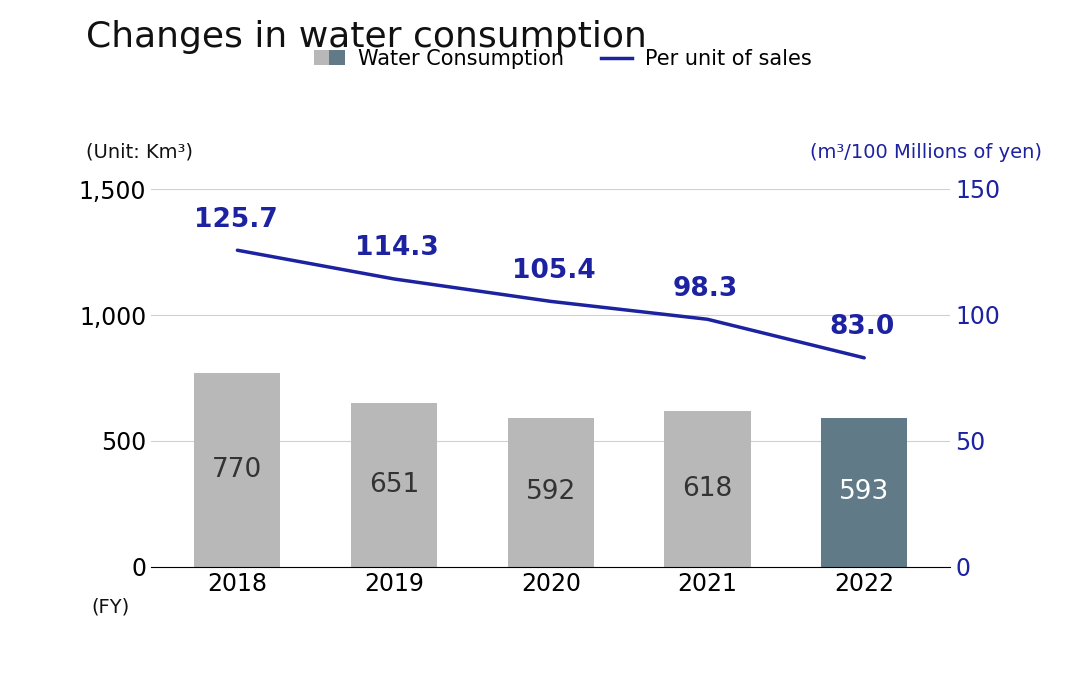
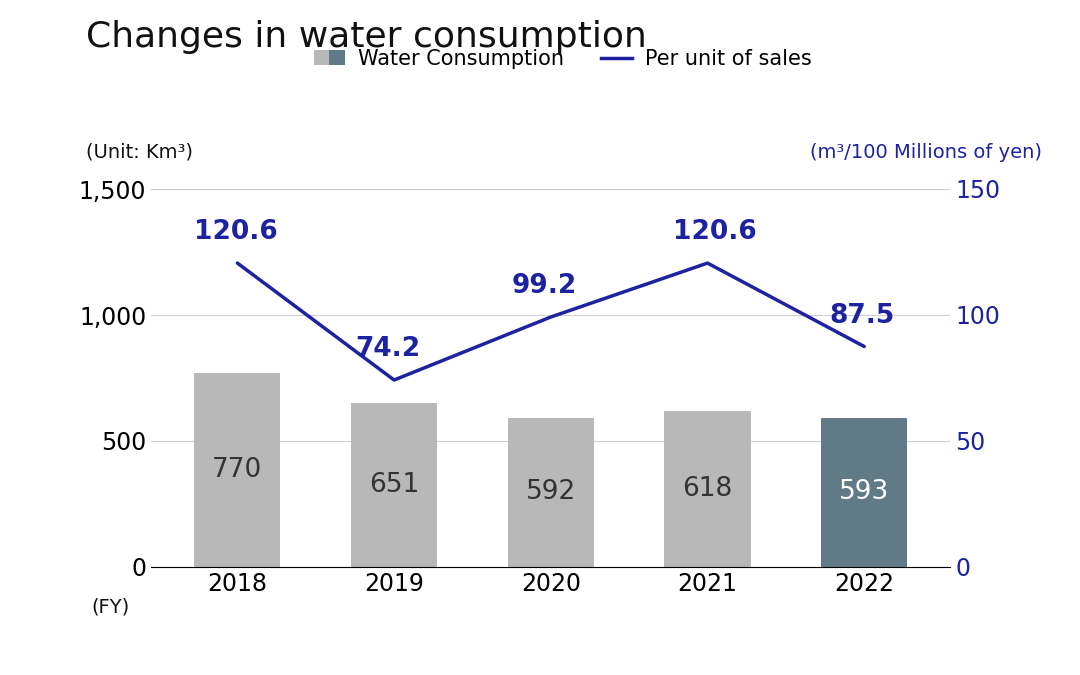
Per unit of sales/2018: 125.7 -> 120.6
Per unit of sales/2019: 114.3 -> 74.2
Per unit of sales/2020: 105.4 -> 99.2
Per unit of sales/2021: 98.3 -> 120.6
Per unit of sales/2022: 83.0 -> 87.5
